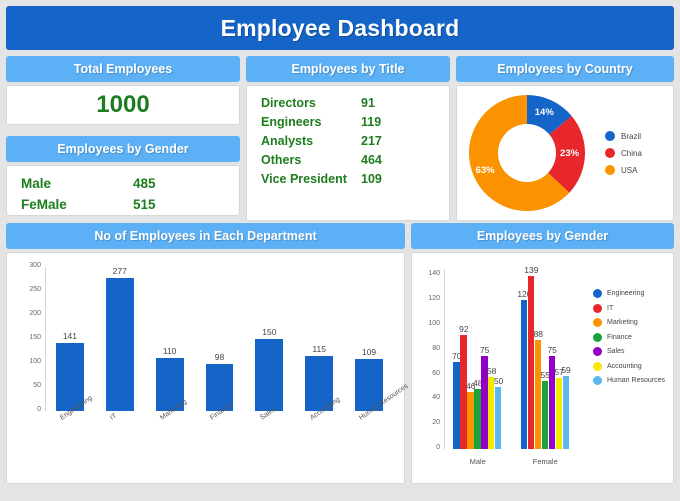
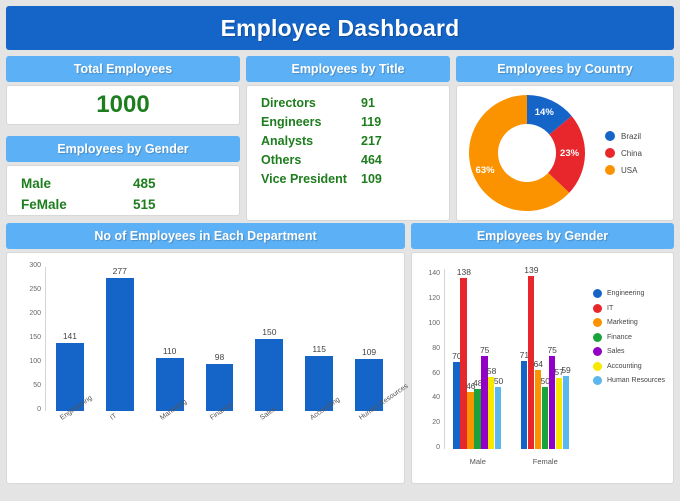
Employees by Gender/IT/Male: 92 -> 138
Employees by Gender/Engineering/Female: 120 -> 71
Employees by Gender/Marketing/Female: 88 -> 64
Employees by Gender/Finance/Female: 55 -> 50
